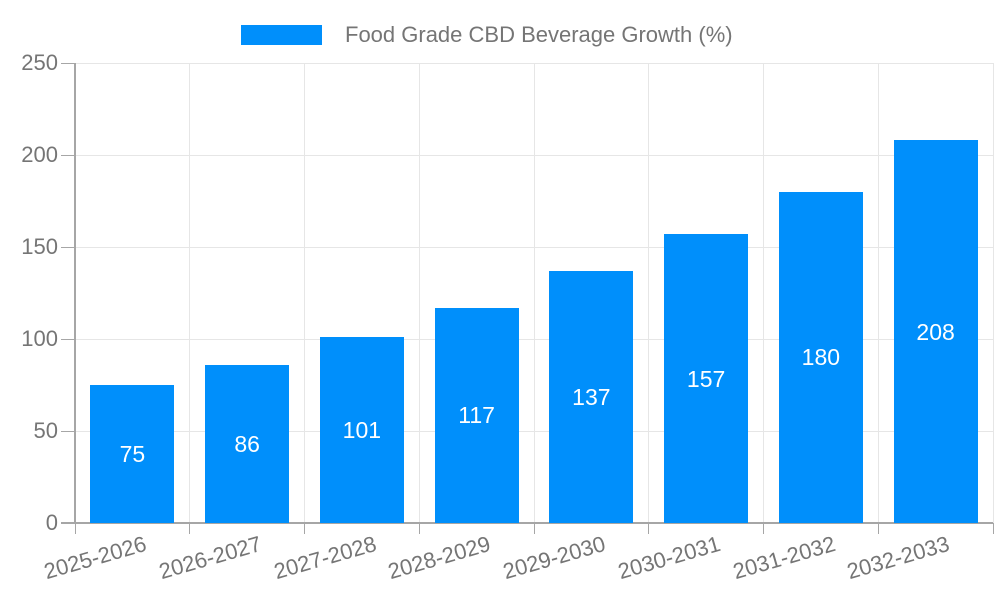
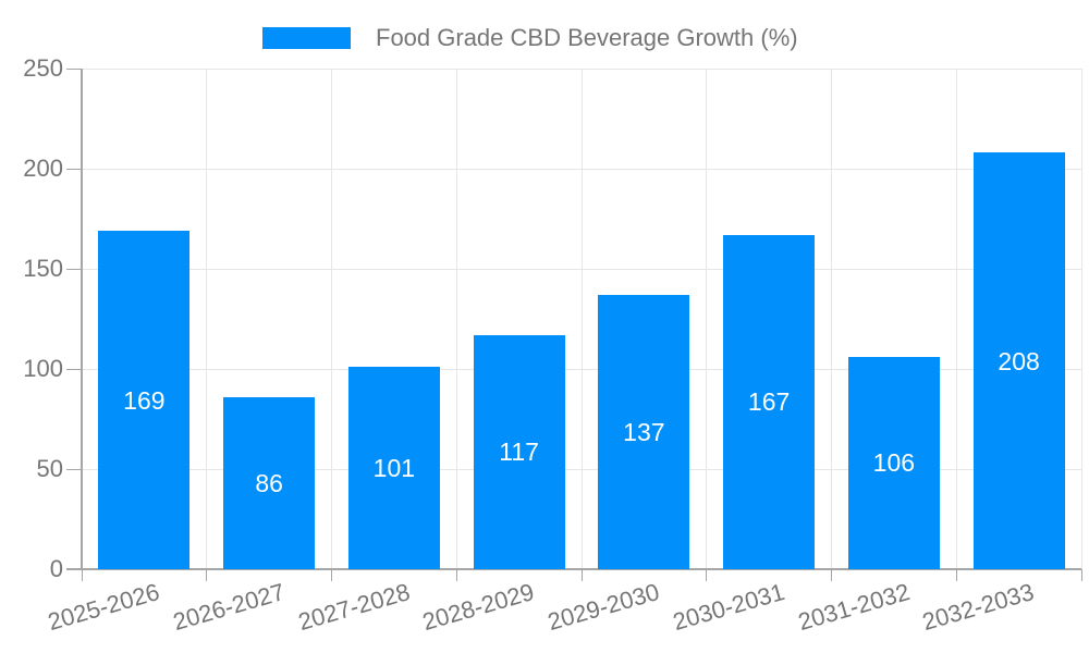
2025-2026: 75 -> 169
2030-2031: 157 -> 167
2031-2032: 180 -> 106
